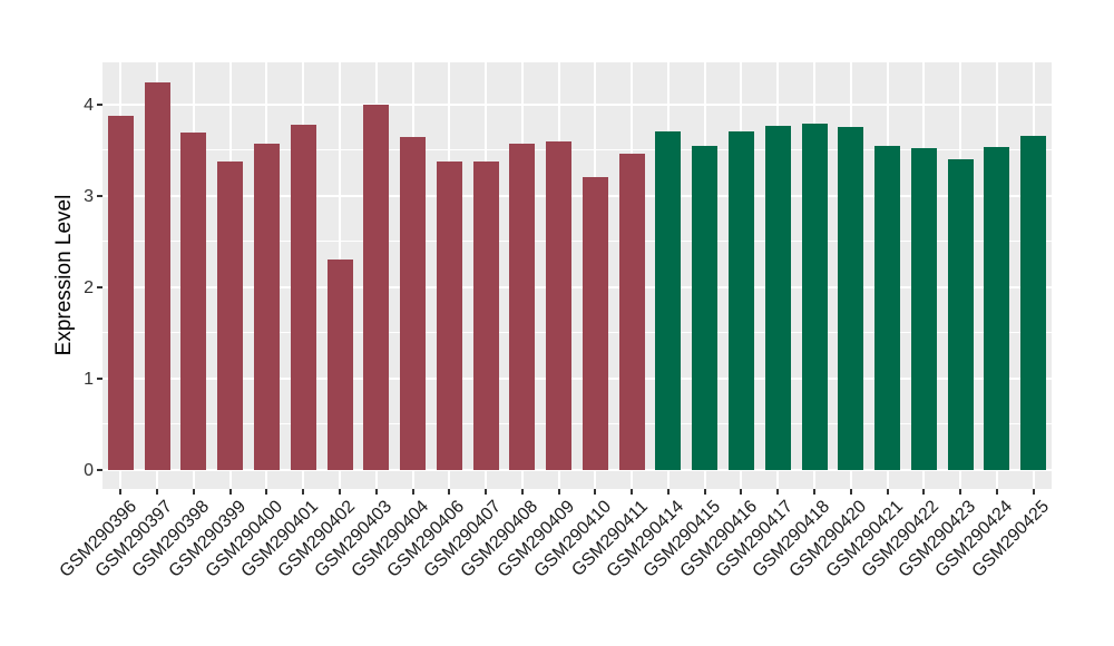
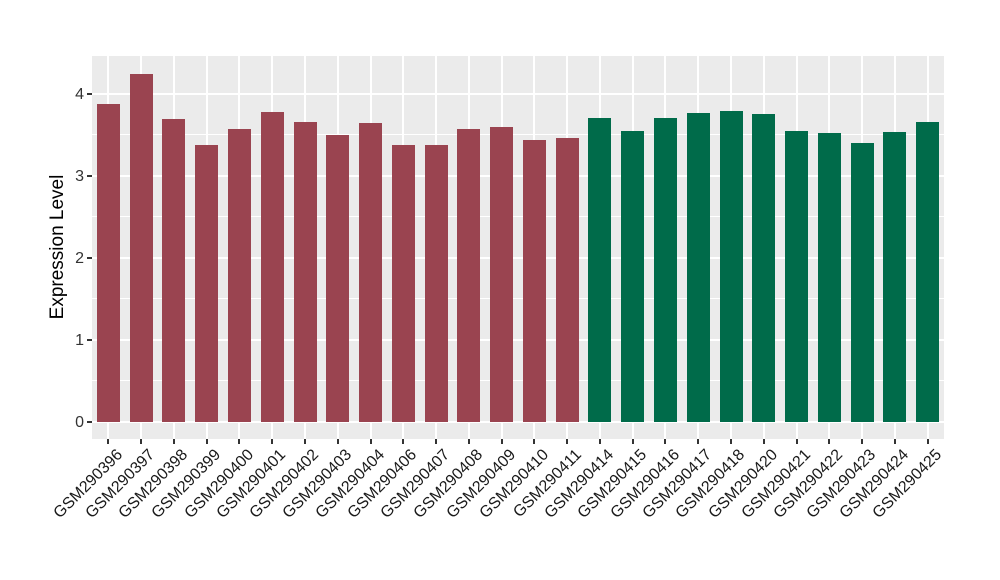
GSM290402: 2.3 -> 3.6
GSM290403: 4.0 -> 3.5
GSM290410: 3.2 -> 3.4
